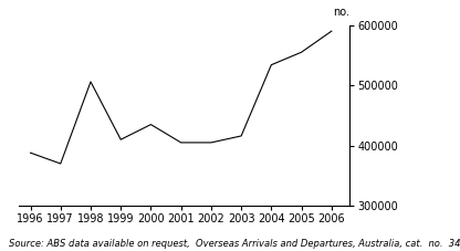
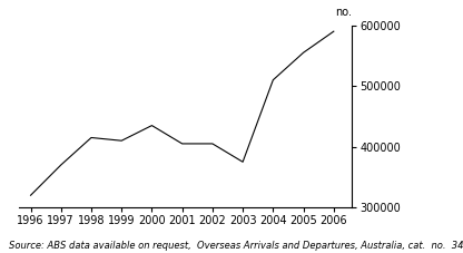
1996: 388000 -> 320000
1998: 506000 -> 415000
2003: 416000 -> 375000
2004: 534000 -> 510000
